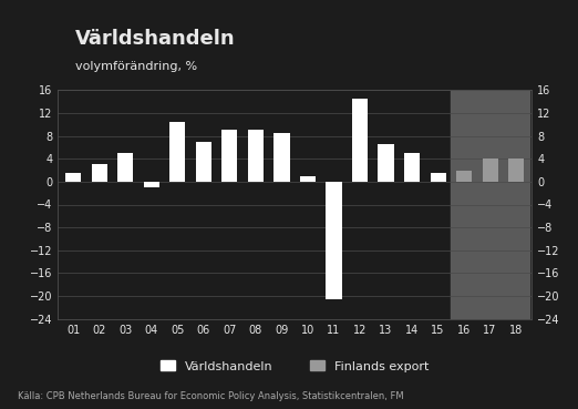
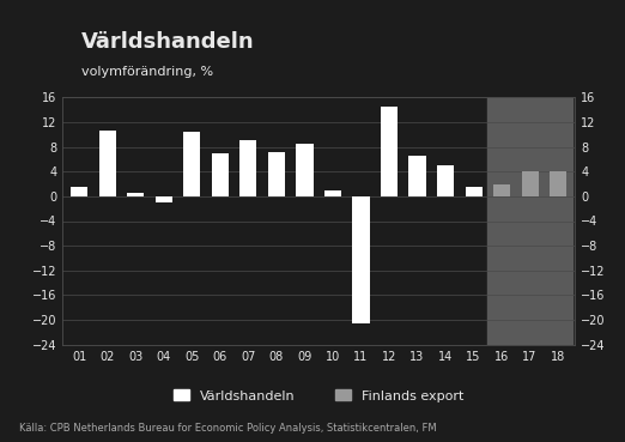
02: 3.0 -> 10.6
03: 5.0 -> 0.6
08: 9.0 -> 7.2
